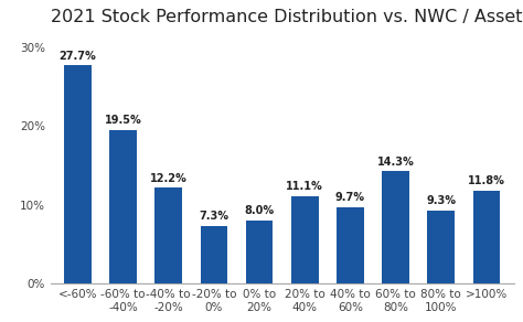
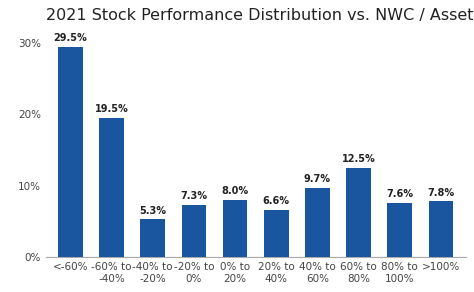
<-60%: 27.7% -> 29.5%
-40% to -20%: 12.2% -> 5.3%
20% to 40%: 11.1% -> 6.6%
60% to 80%: 14.3% -> 12.5%
80% to 100%: 9.3% -> 7.6%
>100%: 11.8% -> 7.8%
